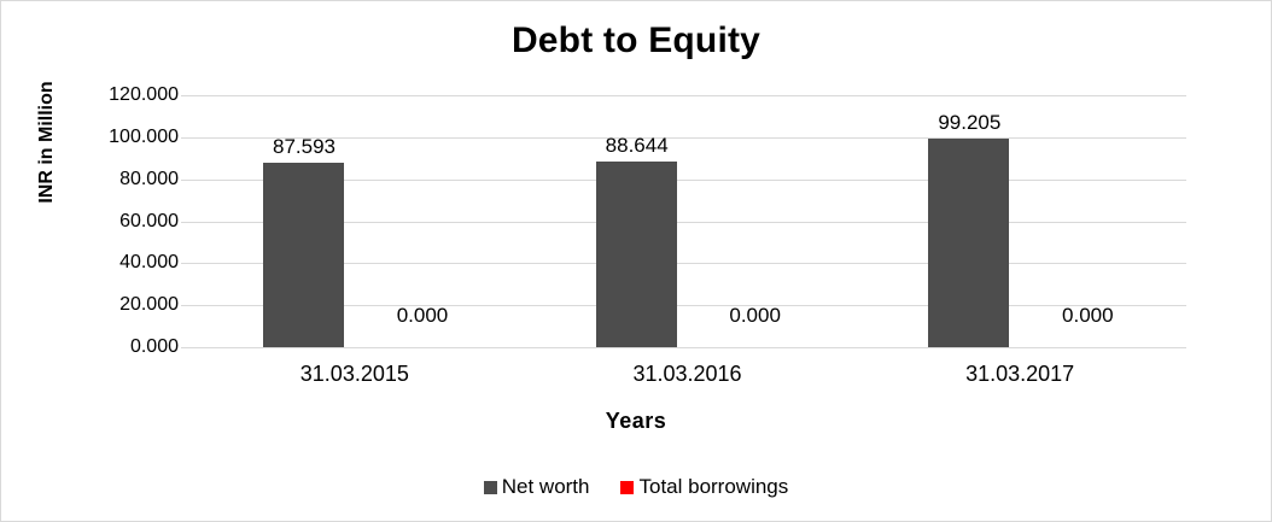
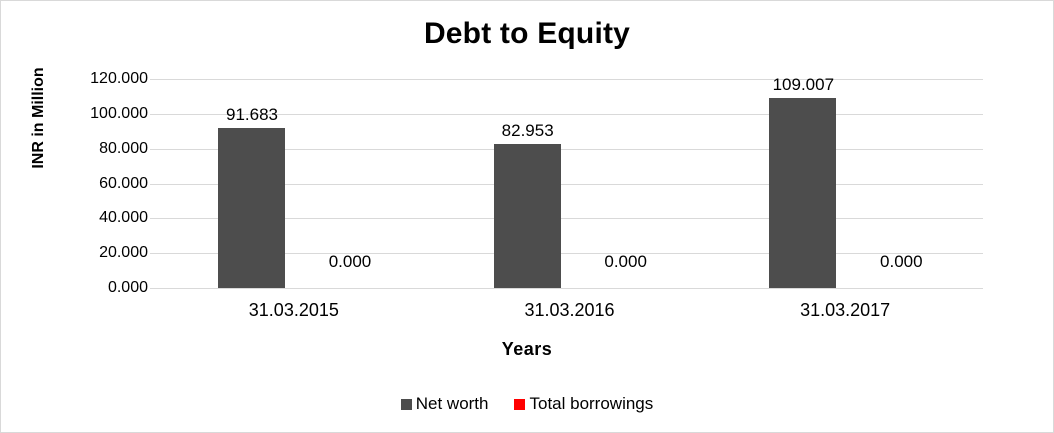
Net worth/31.03.2015: 87.593 -> 91.683
Net worth/31.03.2016: 88.644 -> 82.953
Net worth/31.03.2017: 99.205 -> 109.007
